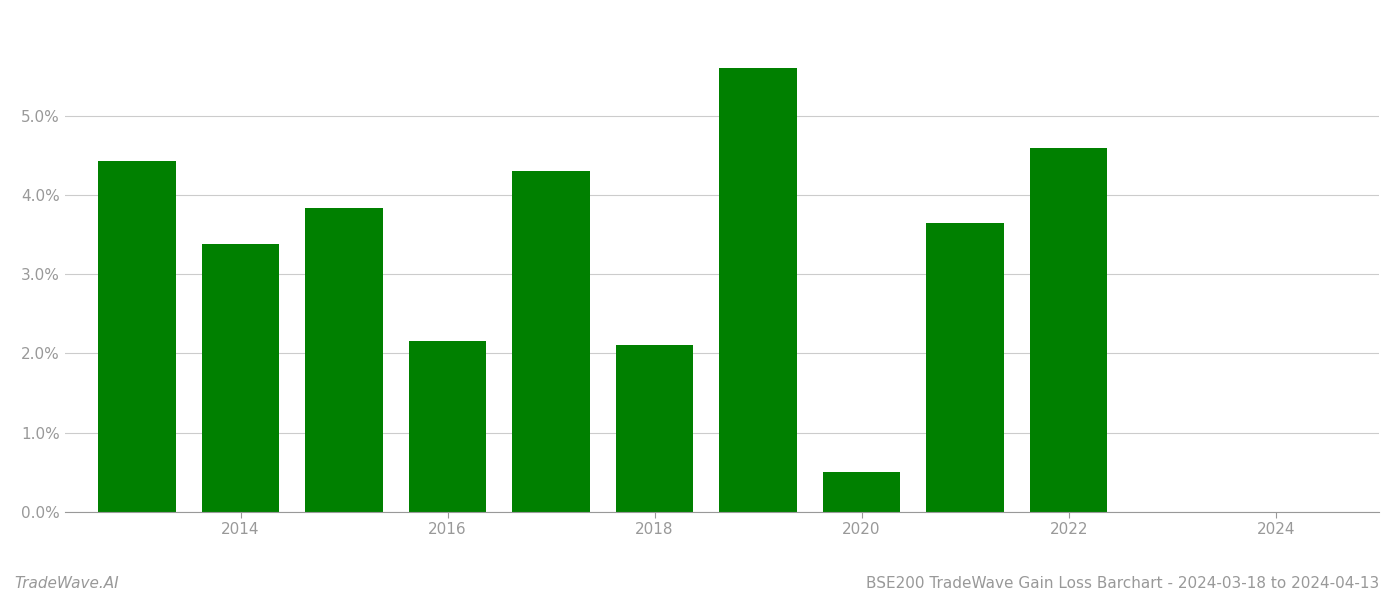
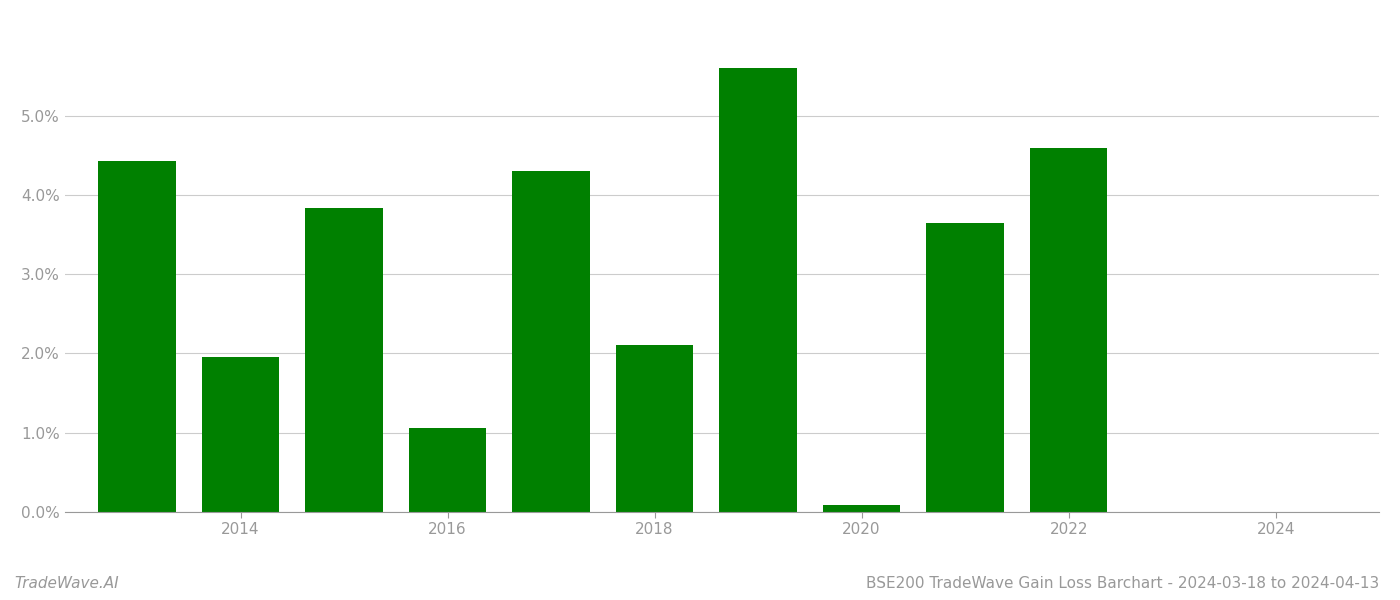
2014: 3.38% -> 1.96%
2016: 2.16% -> 1.06%
2020: 0.50% -> 0.08%
